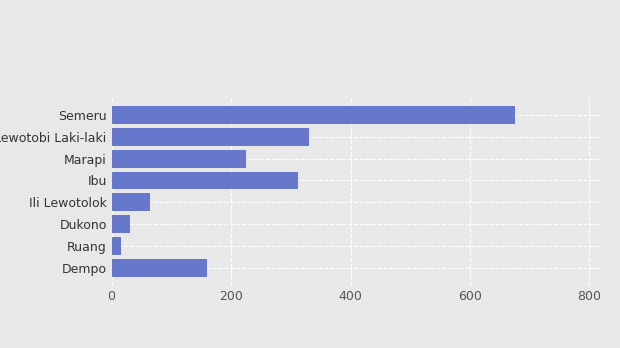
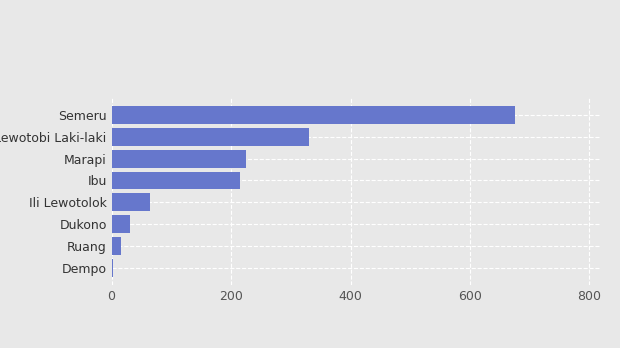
Ibu: 312 -> 215
Dempo: 160 -> 2
